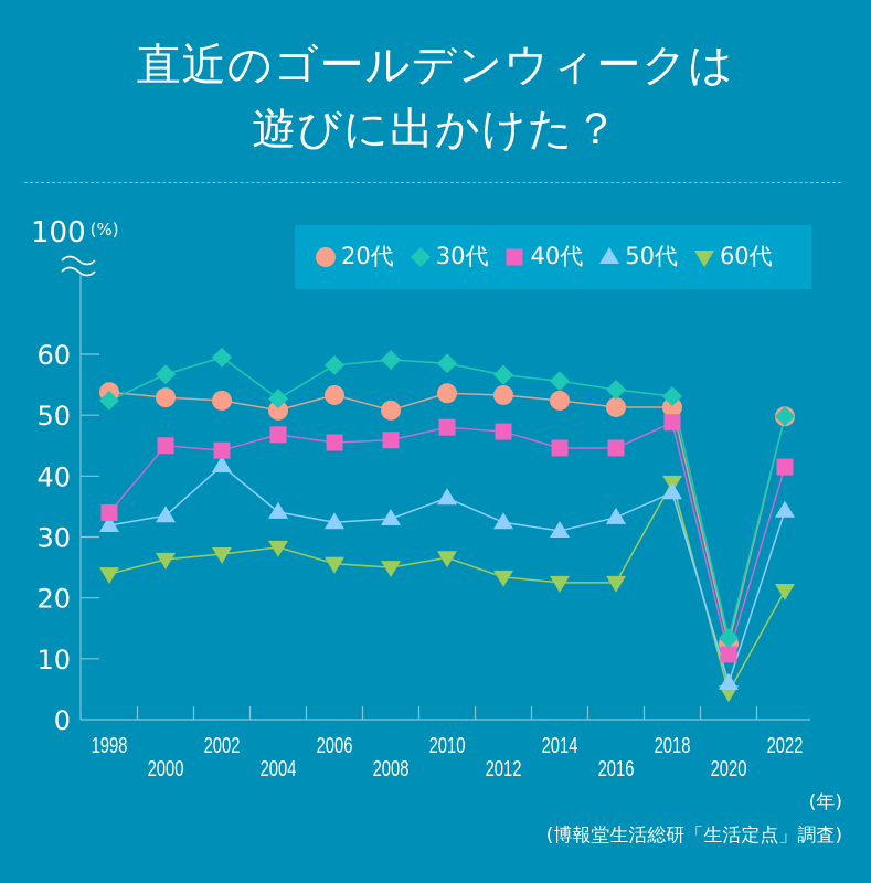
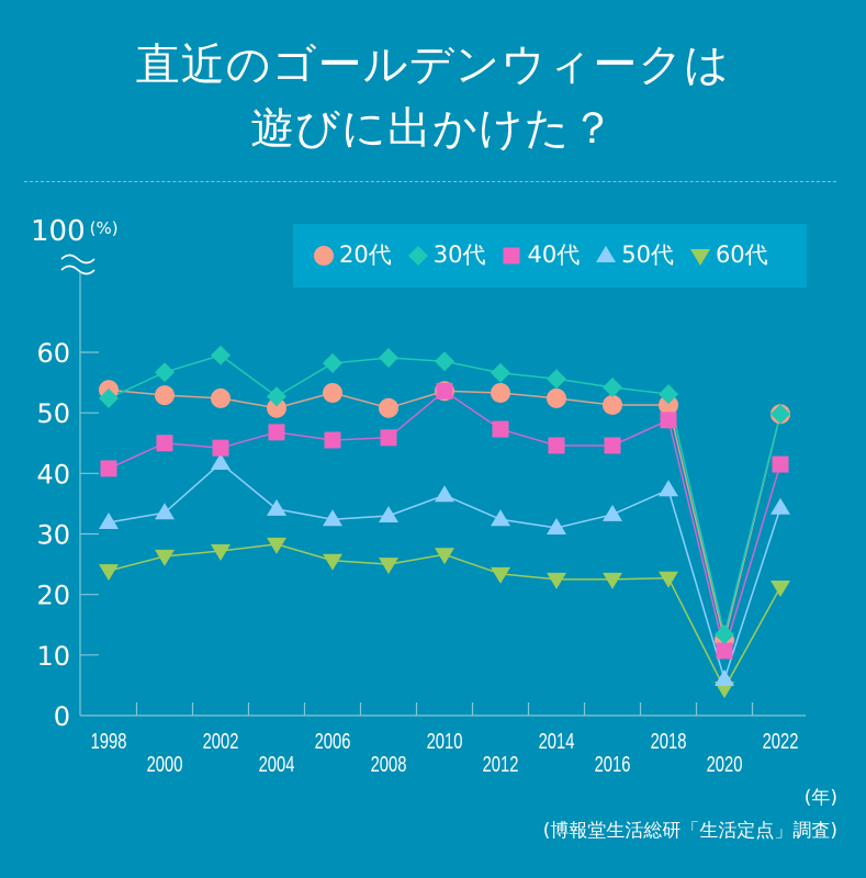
40代/1998: 34 -> 41
40代/2010: 48 -> 54
60代/2018: 39 -> 23
